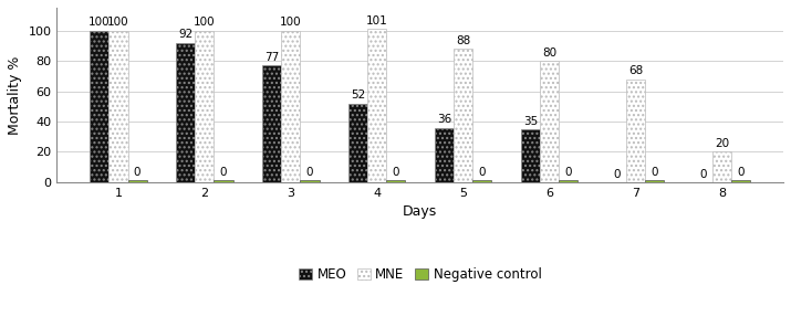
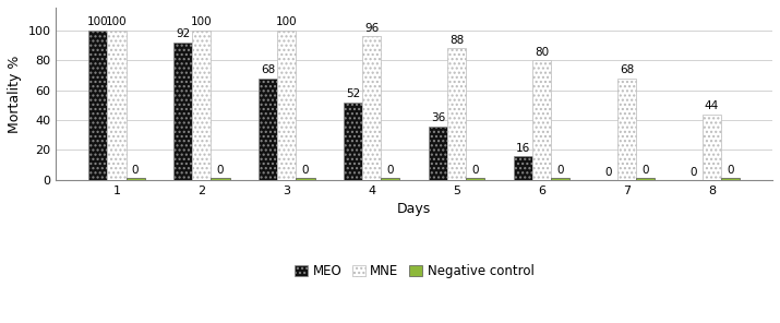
MEO/3: 77 -> 68
MNE/4: 101 -> 96
MEO/6: 35 -> 16
MNE/8: 20 -> 44
